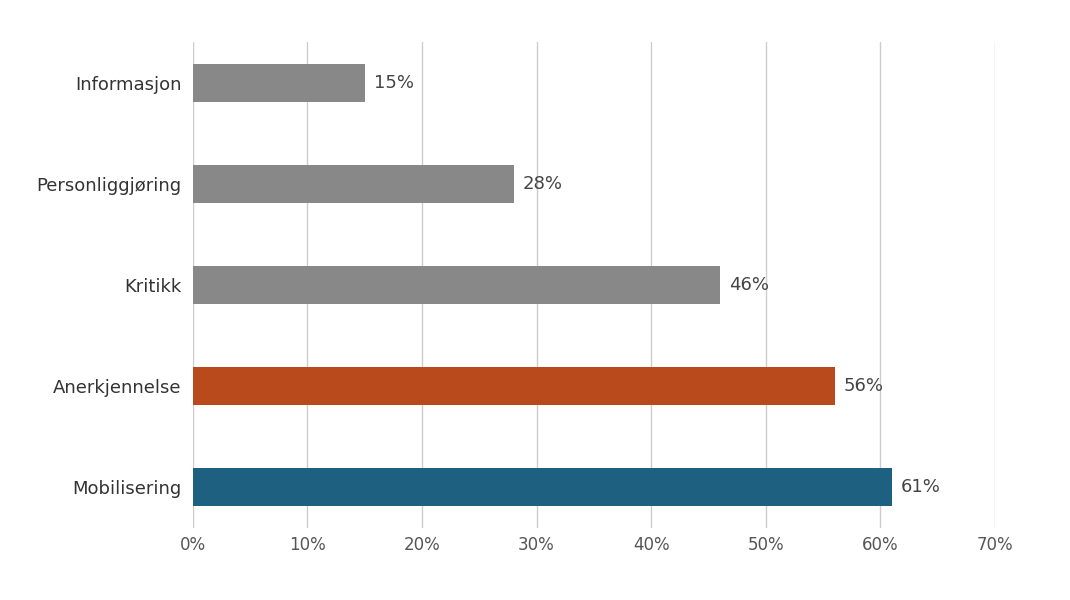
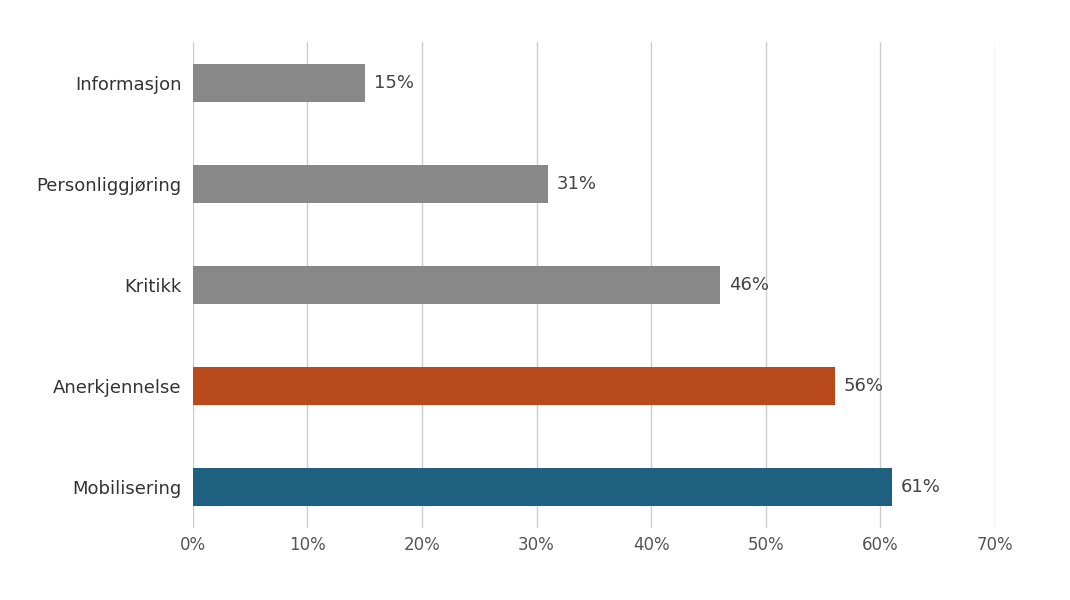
Personliggjøring: 28% -> 31%
